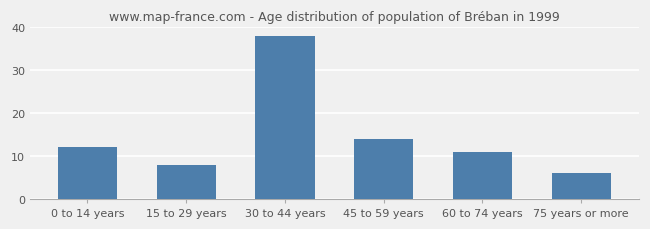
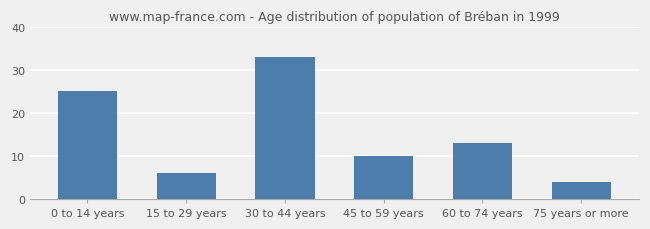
0 to 14 years: 12 -> 25
15 to 29 years: 8 -> 6
30 to 44 years: 38 -> 33
45 to 59 years: 14 -> 10
60 to 74 years: 11 -> 13
75 years or more: 6 -> 4
